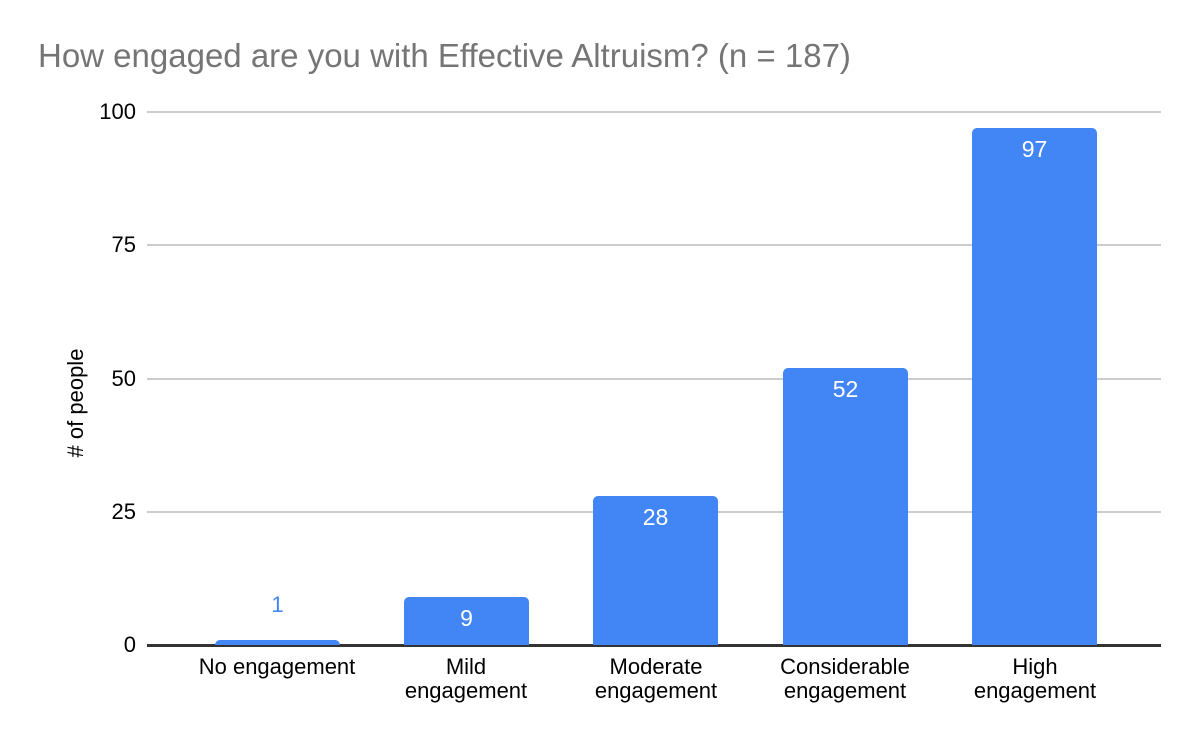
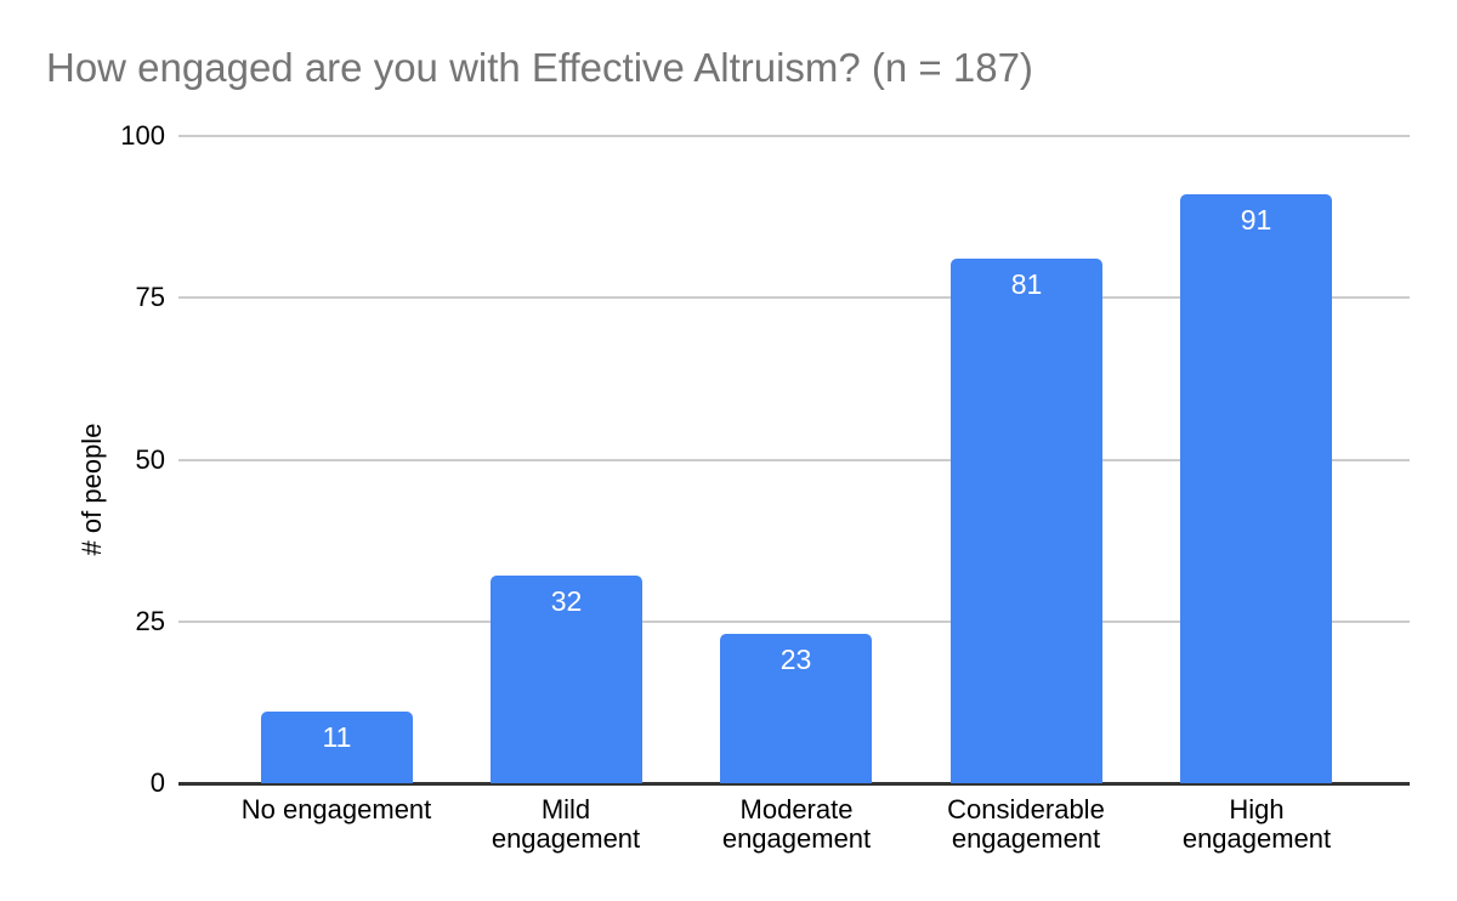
No engagement: 1 -> 11
Mild engagement: 9 -> 32
Moderate engagement: 28 -> 23
Considerable engagement: 52 -> 81
High engagement: 97 -> 91
